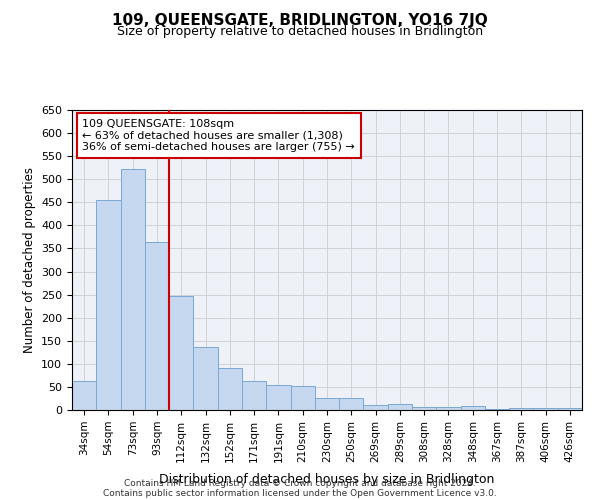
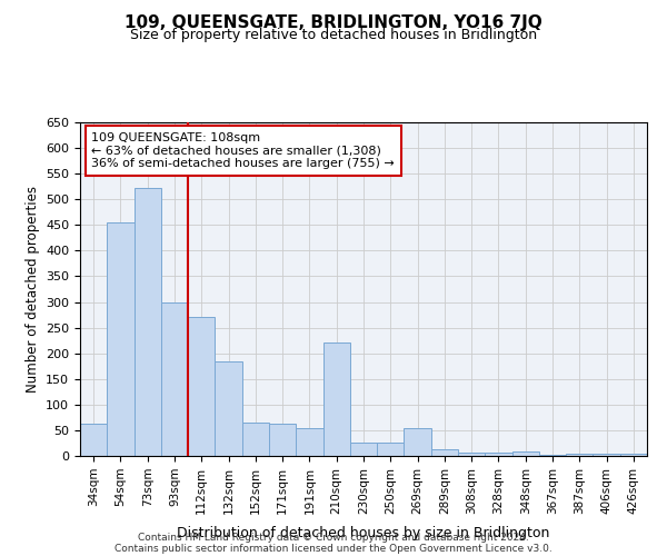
93sqm: 365 -> 300
112sqm: 246 -> 270
132sqm: 137 -> 185
152sqm: 91 -> 65
210sqm: 53 -> 220
269sqm: 11 -> 55
